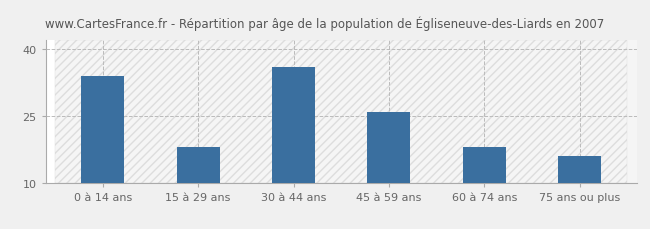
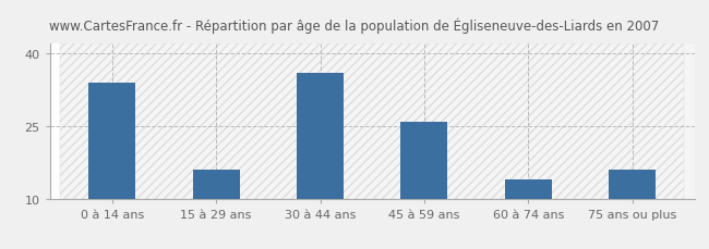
15 à 29 ans: 18 -> 16
60 à 74 ans: 18 -> 14
